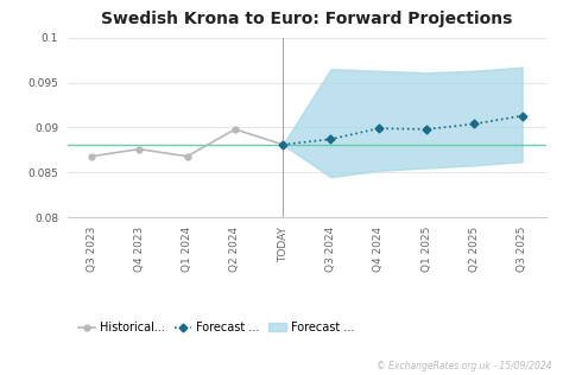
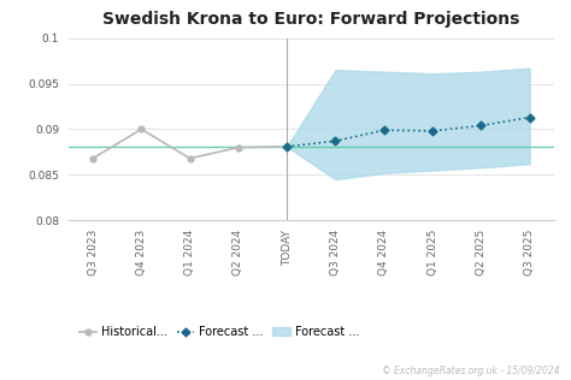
Historical.../Q4 2023: 0.0876 -> 0.0900
Historical.../Q2 2024: 0.0898 -> 0.0880
